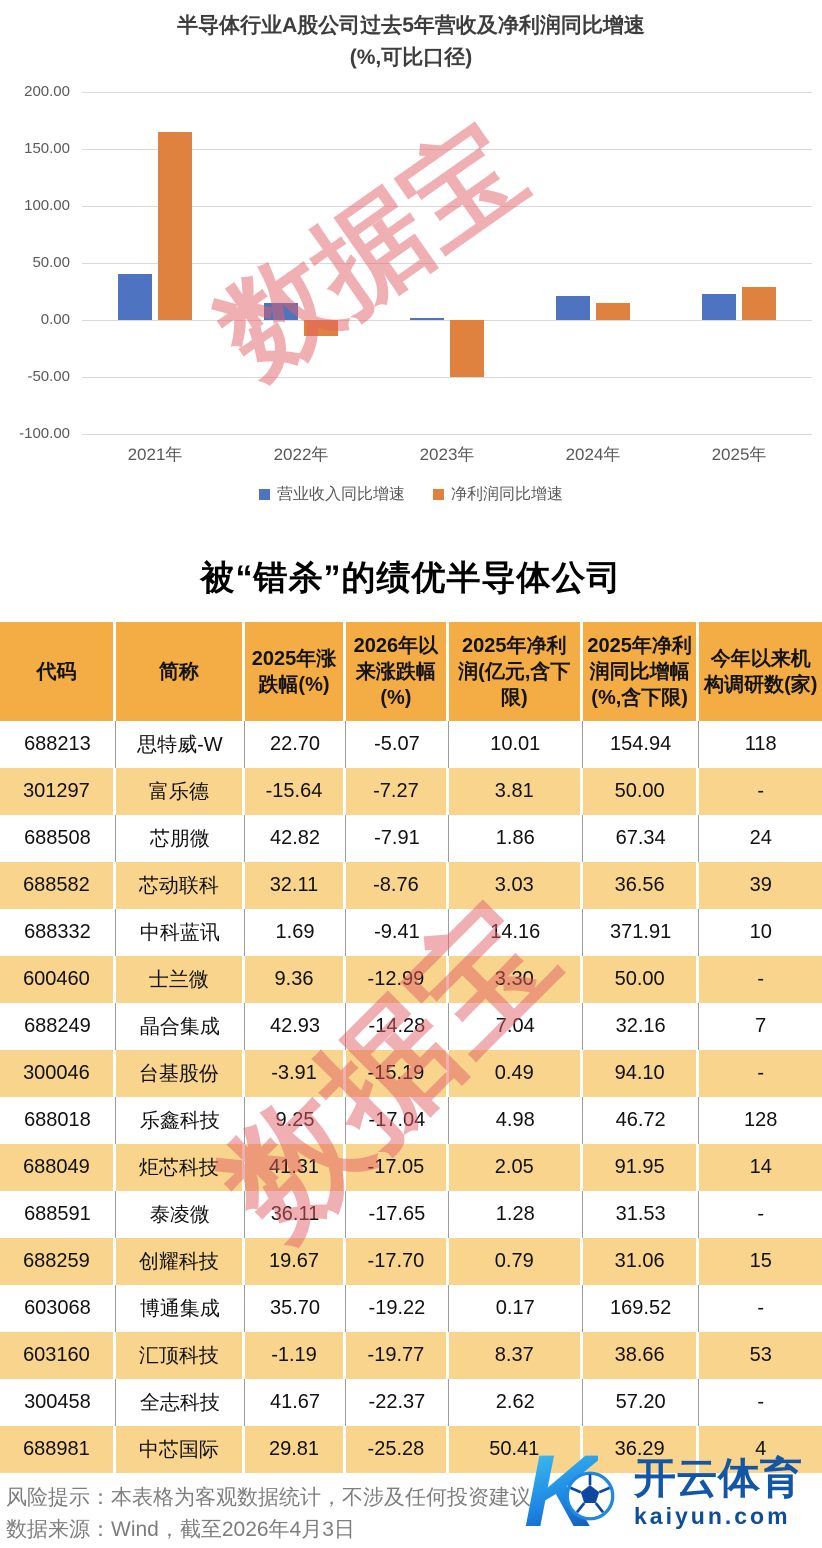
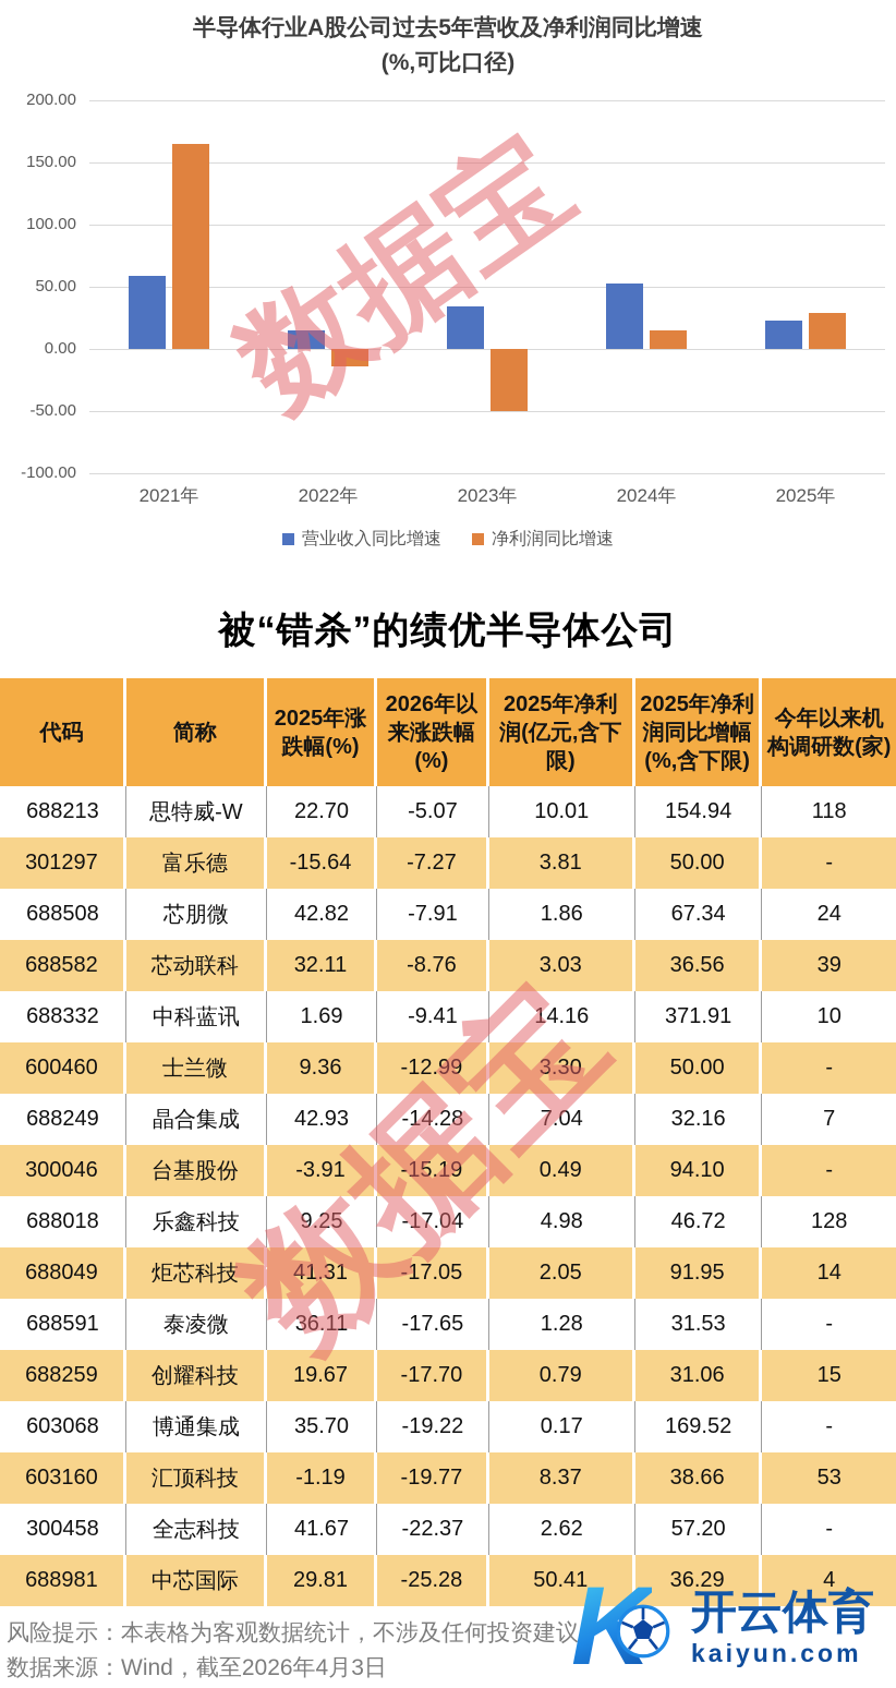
营业收入同比增速/2021年: 40 -> 59
营业收入同比增速/2023年: 2 -> 34
营业收入同比增速/2024年: 21 -> 53
